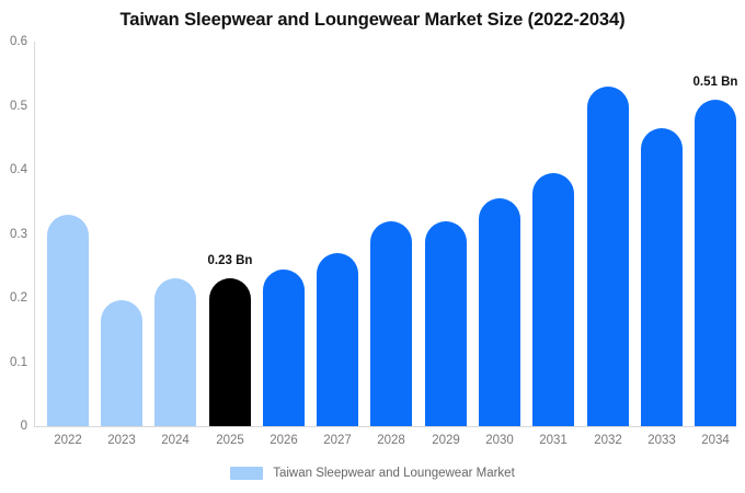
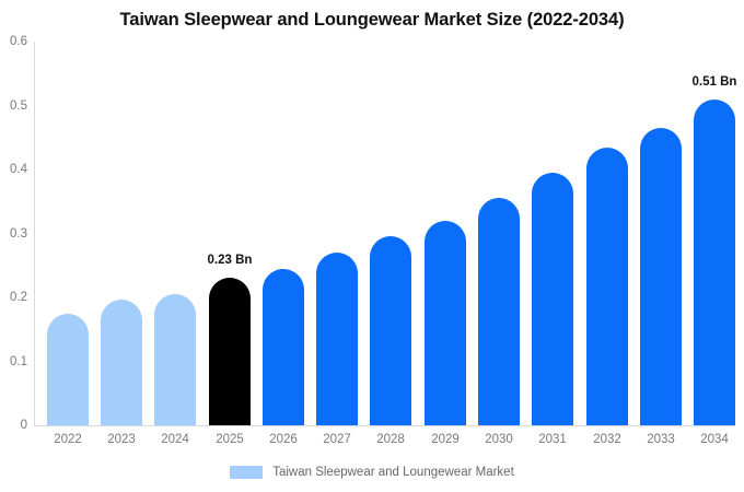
2022: 0.33 -> 0.17
2024: 0.23 -> 0.20
2028: 0.32 -> 0.29
2032: 0.53 -> 0.43
